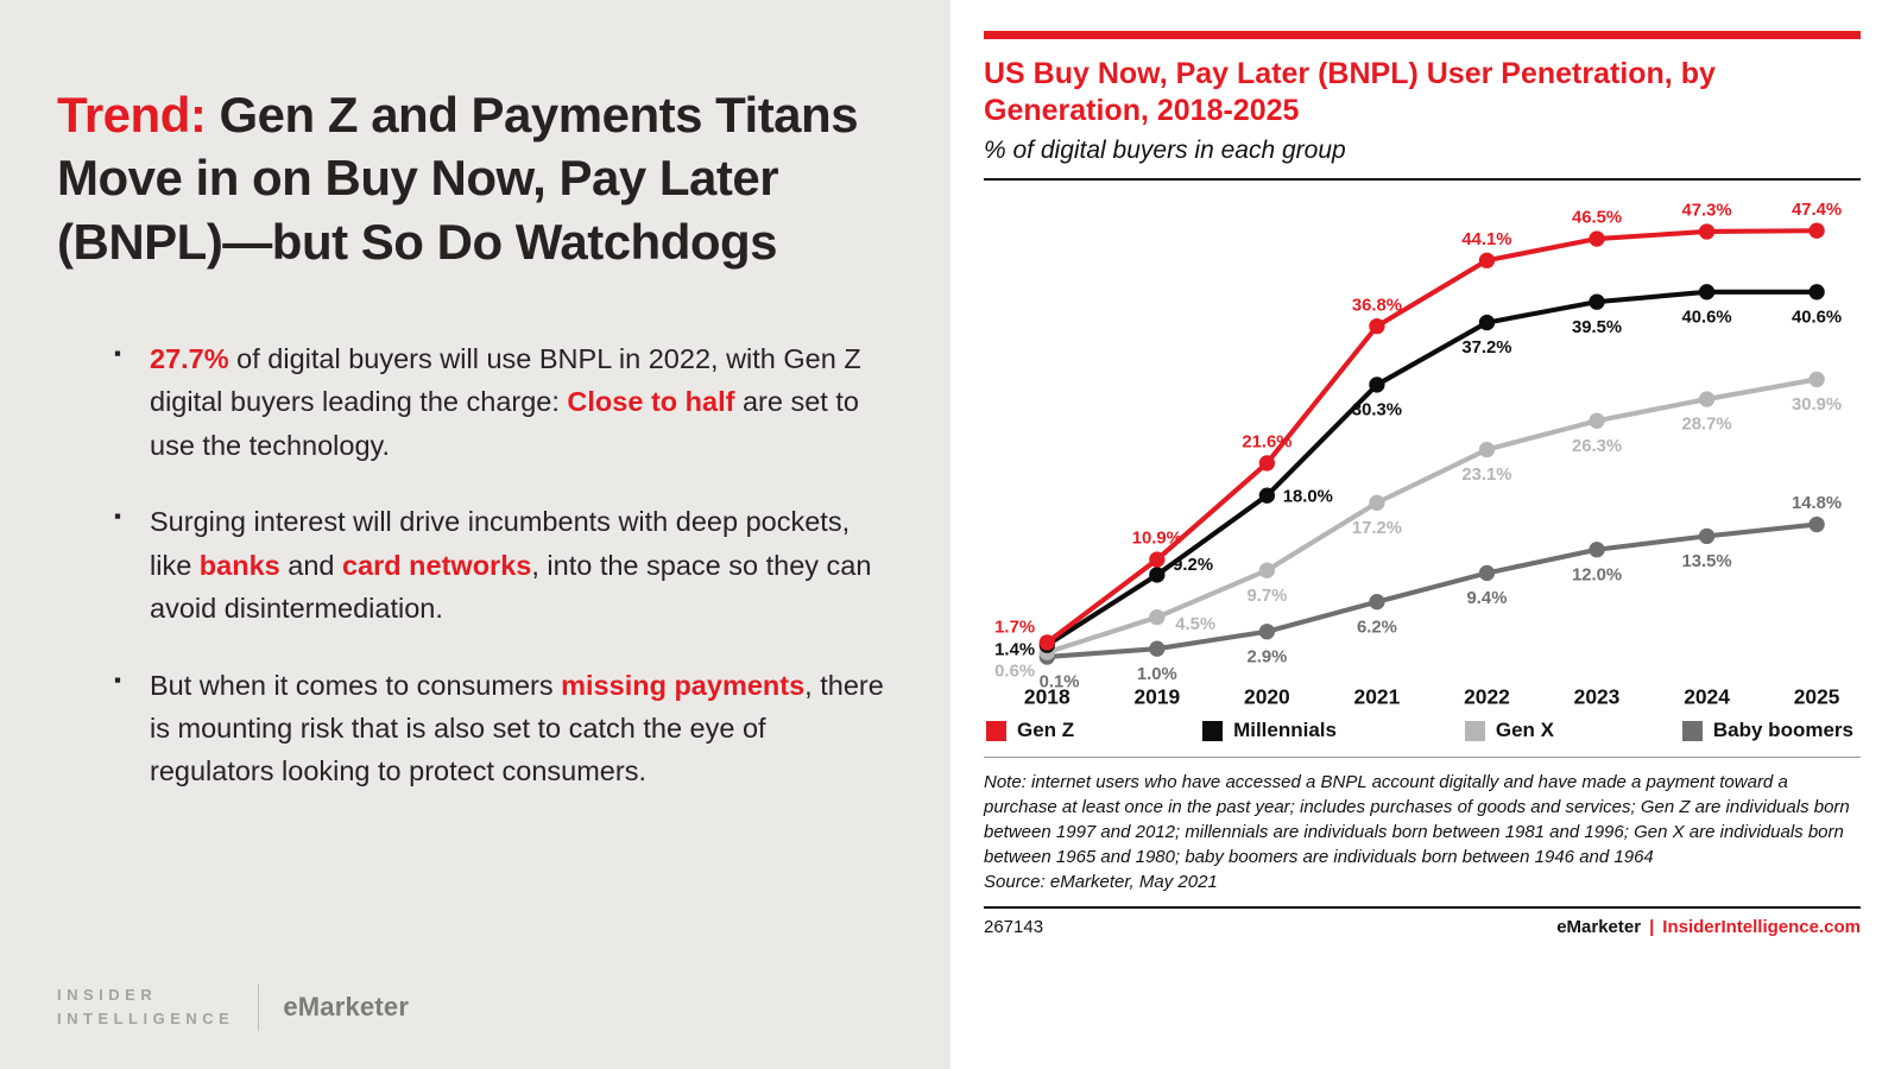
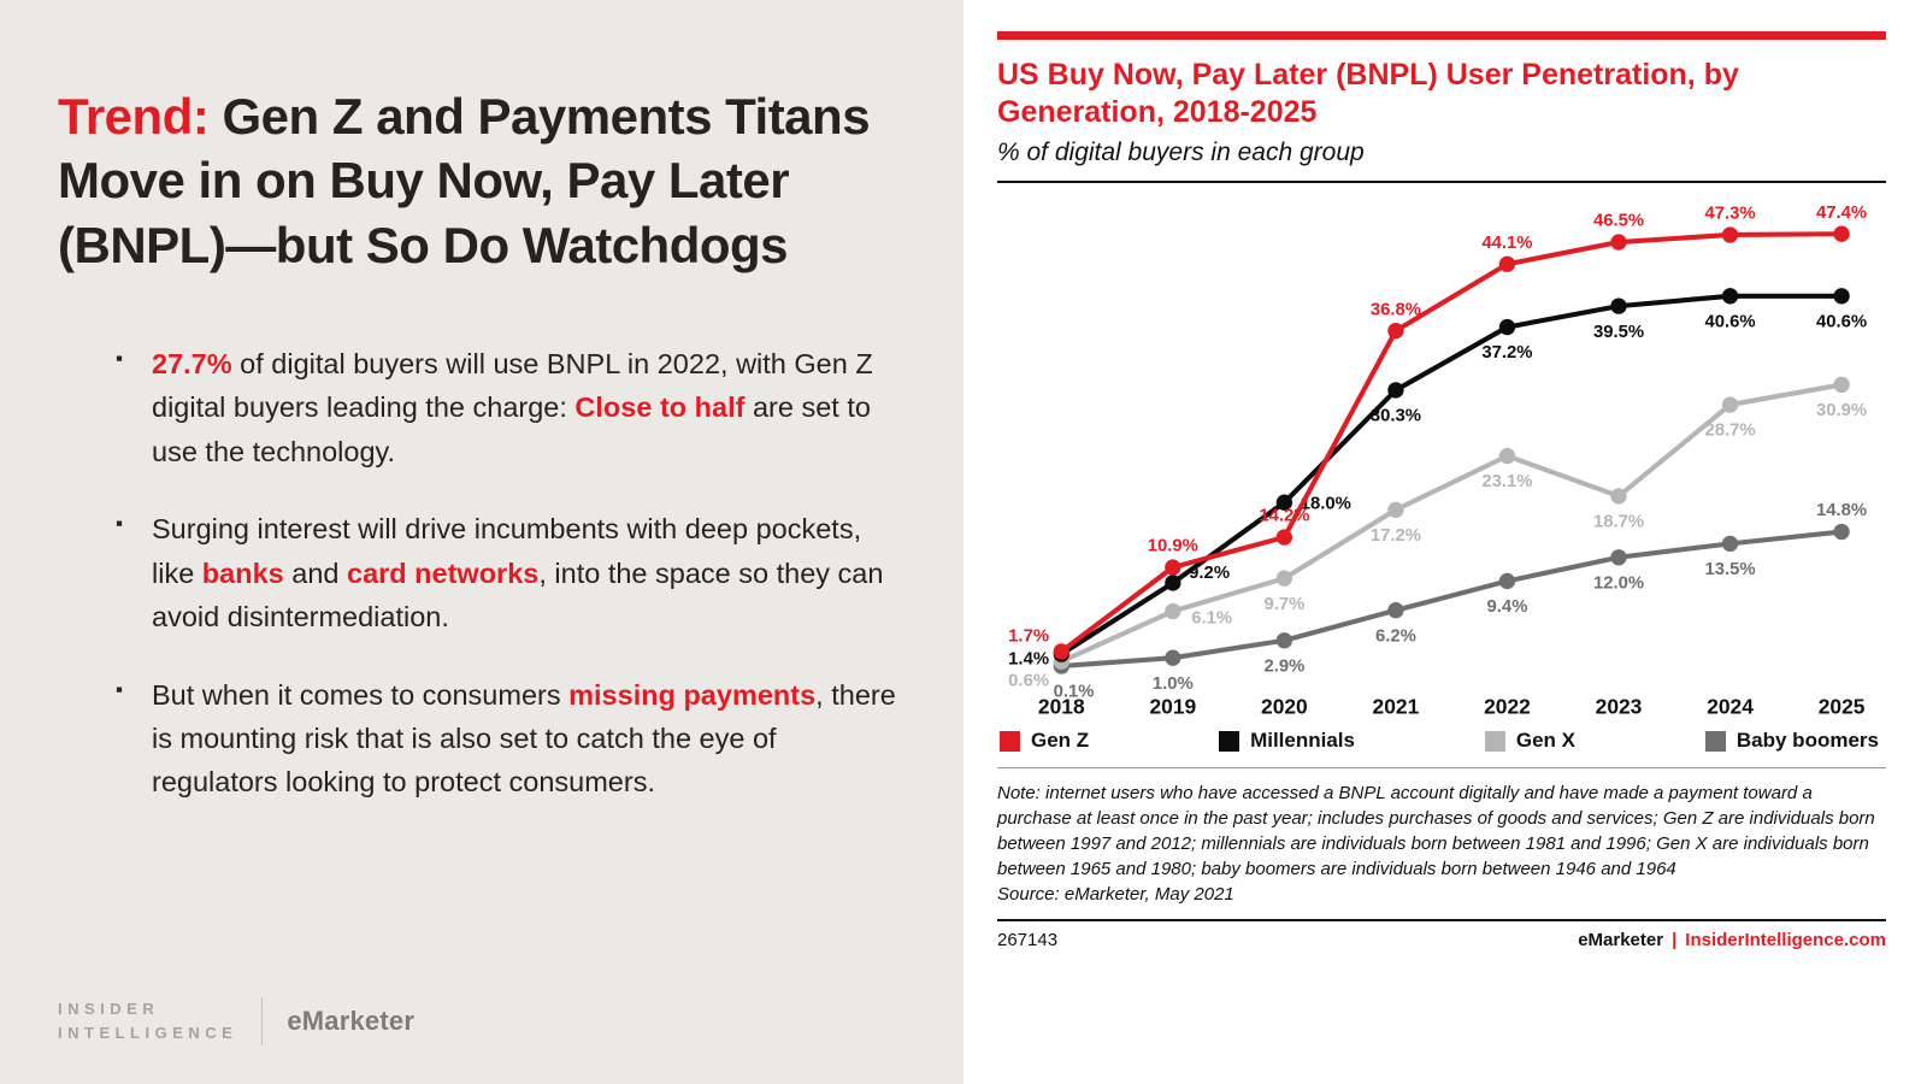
Gen X/2019: 4.5% -> 6.1%
Gen Z/2020: 21.6% -> 14.2%
Gen X/2023: 26.3% -> 18.7%
